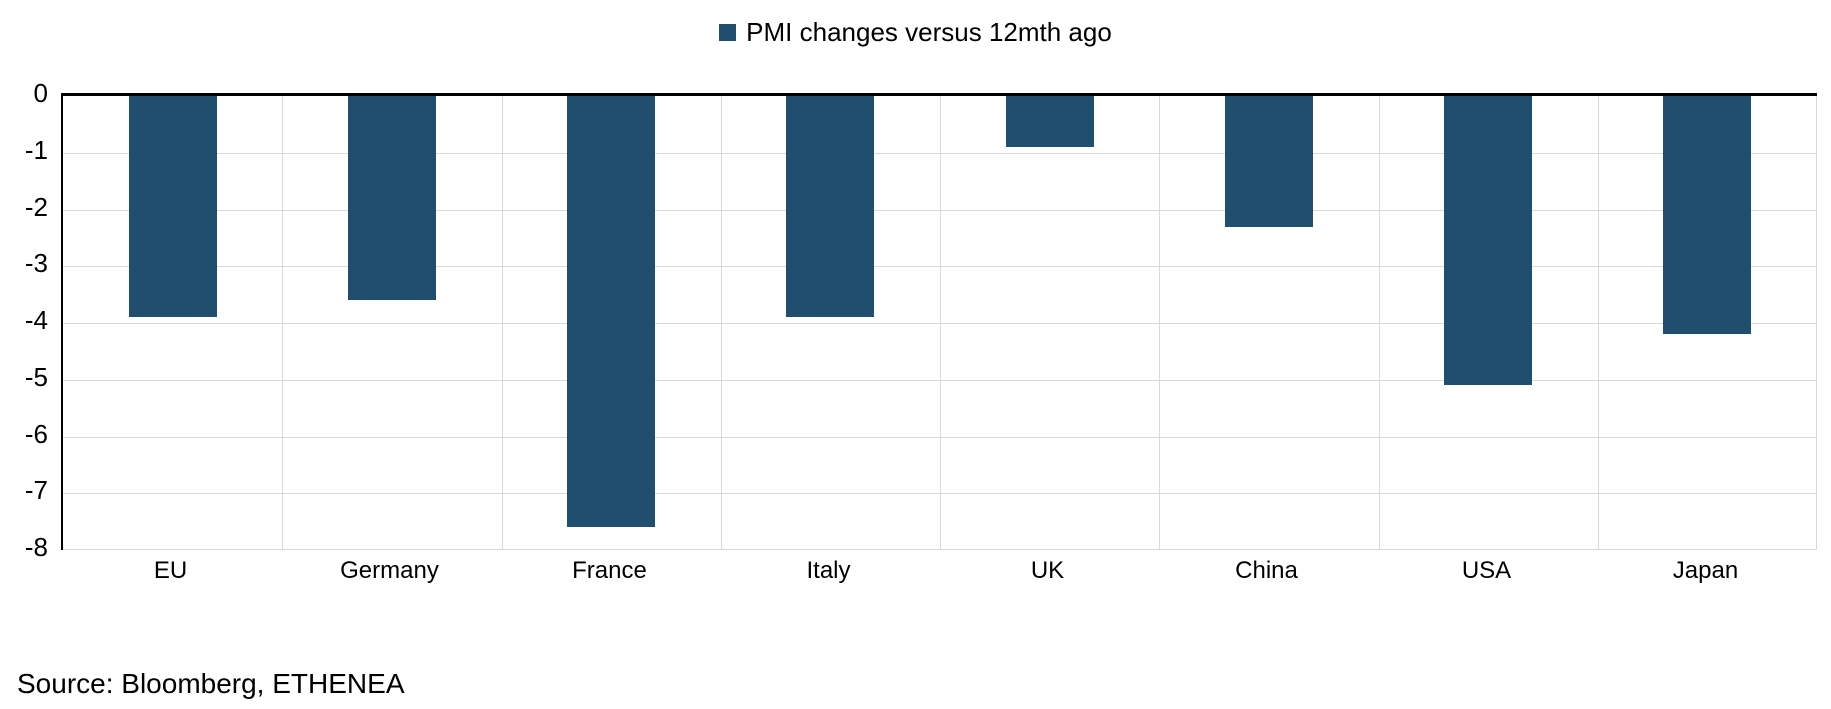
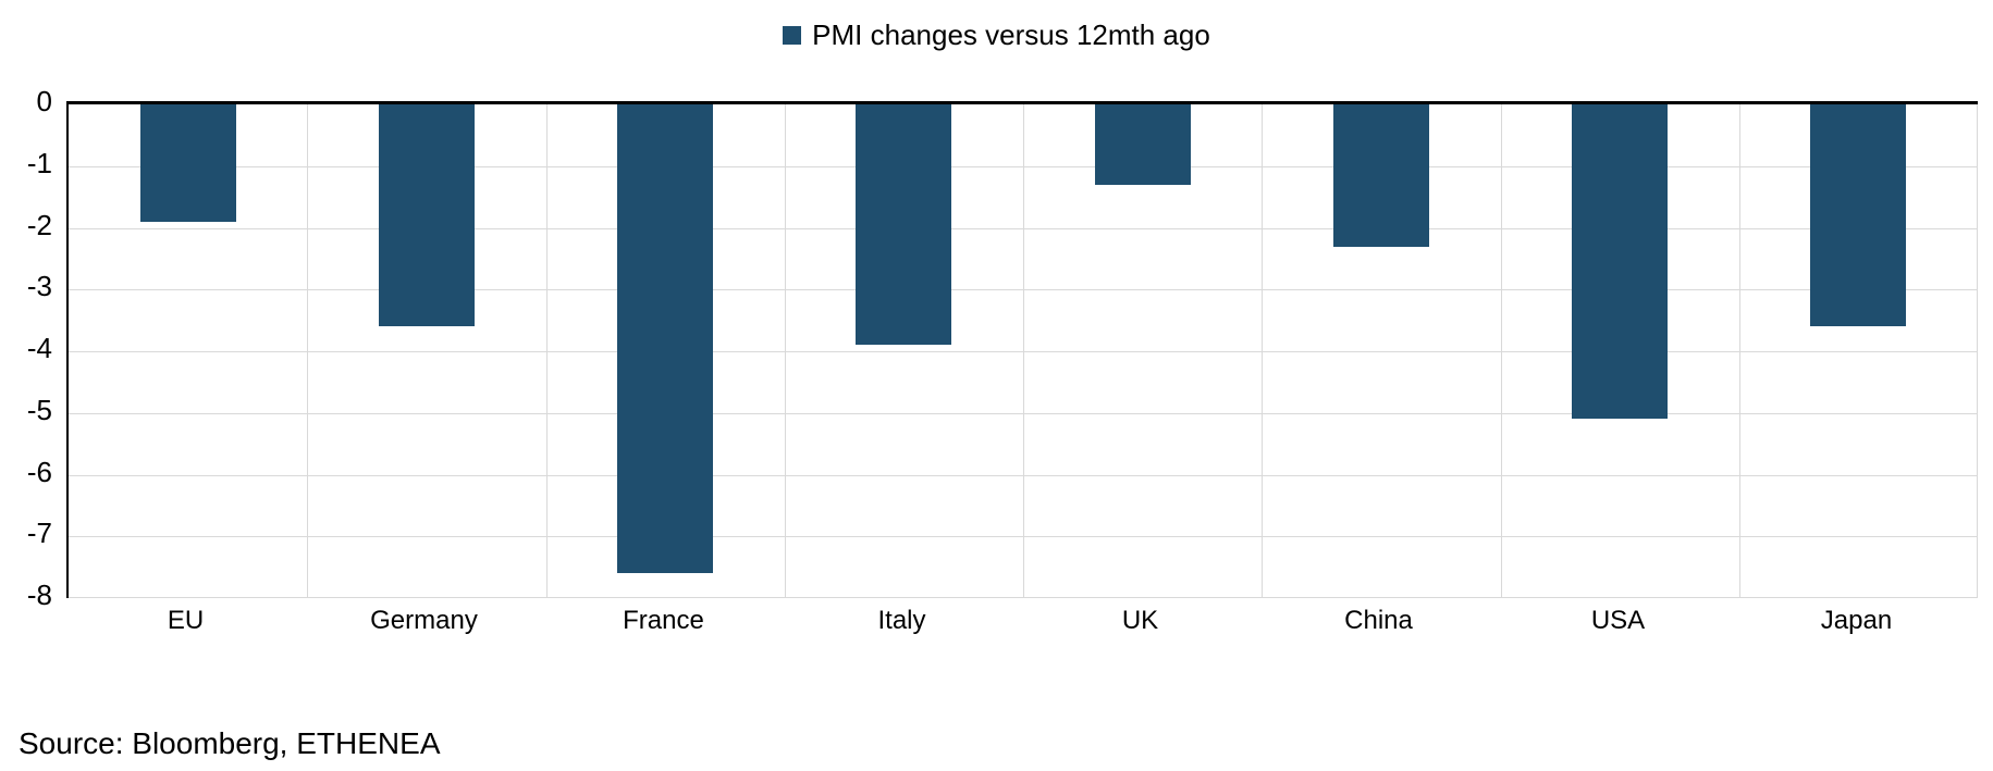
EU: -3.9 -> -1.9
UK: -0.9 -> -1.3
Japan: -4.2 -> -3.6
